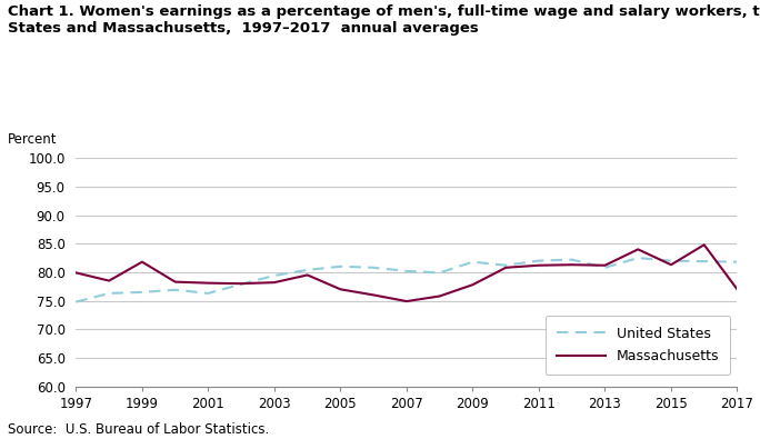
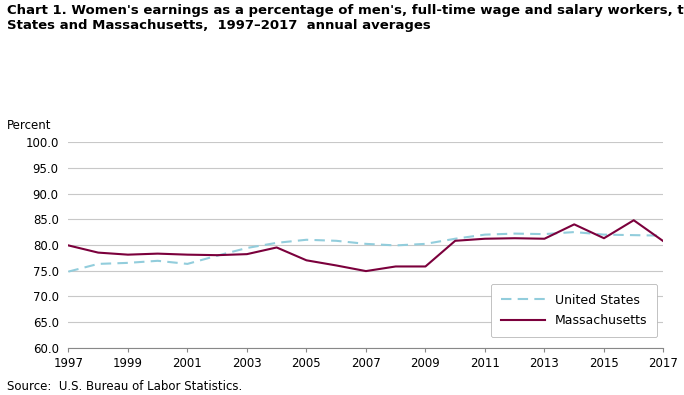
Massachusetts/1999: 81.8 -> 78.1
United States/2009: 81.8 -> 80.2
Massachusetts/2009: 77.8 -> 75.8
United States/2013: 80.8 -> 82.1
Massachusetts/2017: 77.0 -> 80.7
